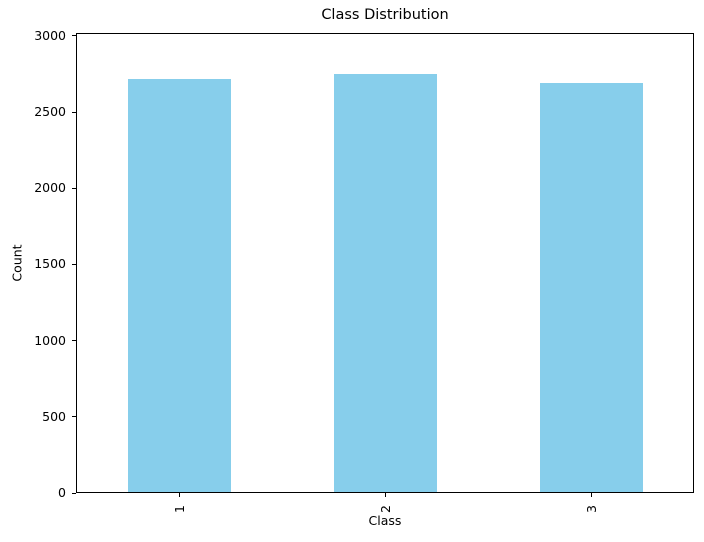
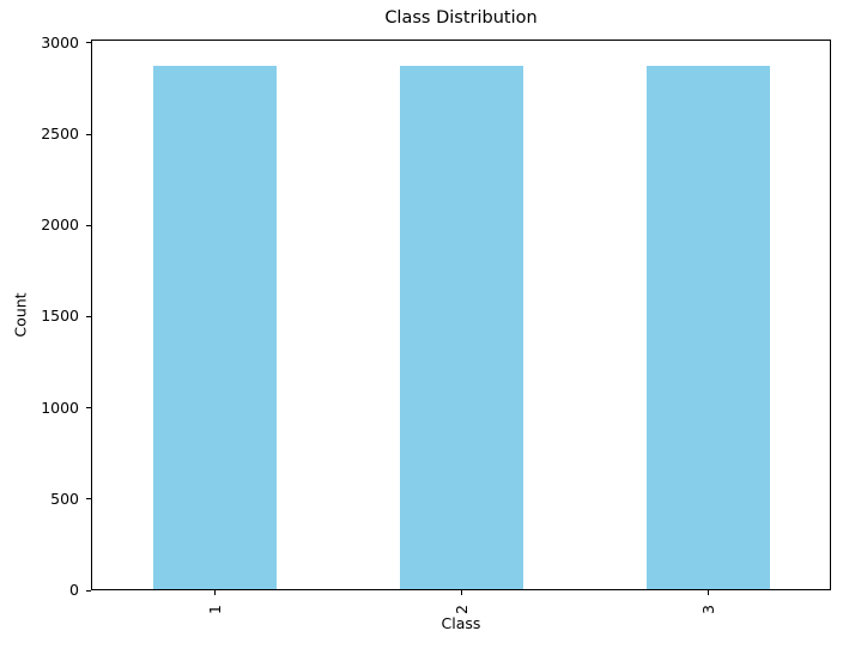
1: 2720 -> 2880
2: 2750 -> 2880
3: 2690 -> 2880
